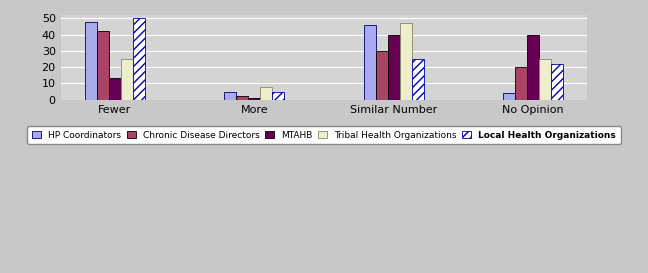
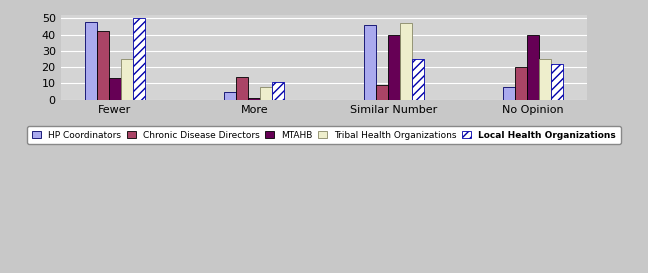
Chronic Disease Directors/More: 2 -> 14
Local Health Organizations/More: 5 -> 11
Chronic Disease Directors/Similar Number: 30 -> 9
HP Coordinators/No Opinion: 4 -> 8
